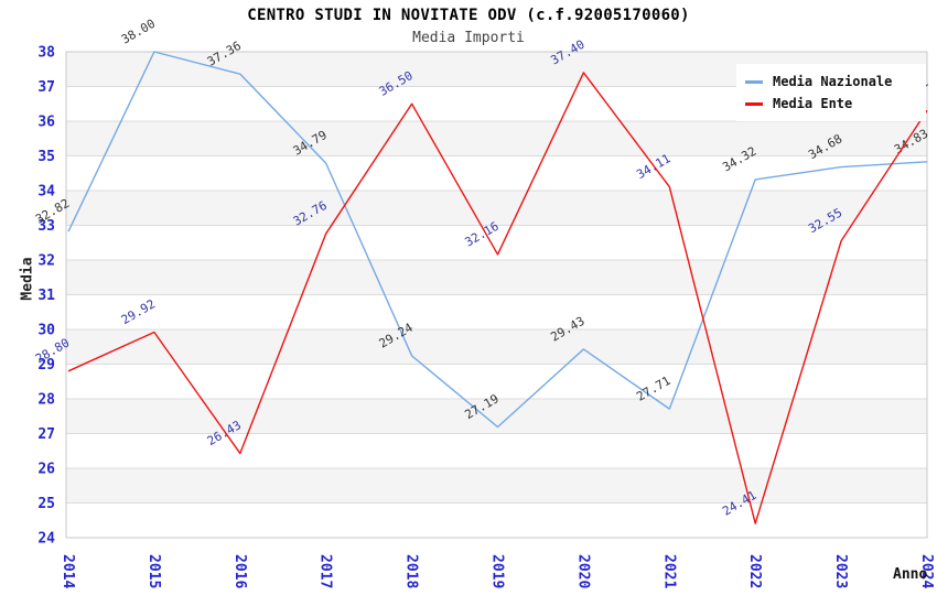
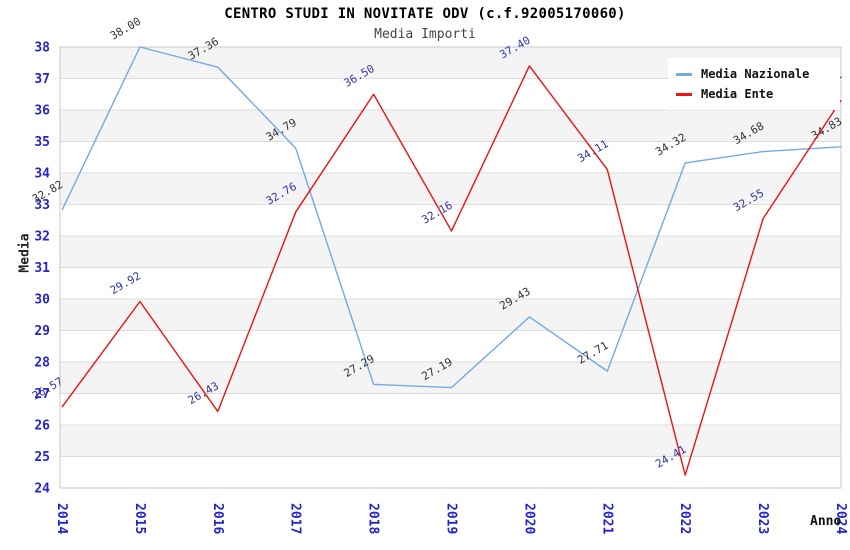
Media Ente/2014: 28.80 -> 26.57
Media Nazionale/2018: 29.24 -> 27.29
